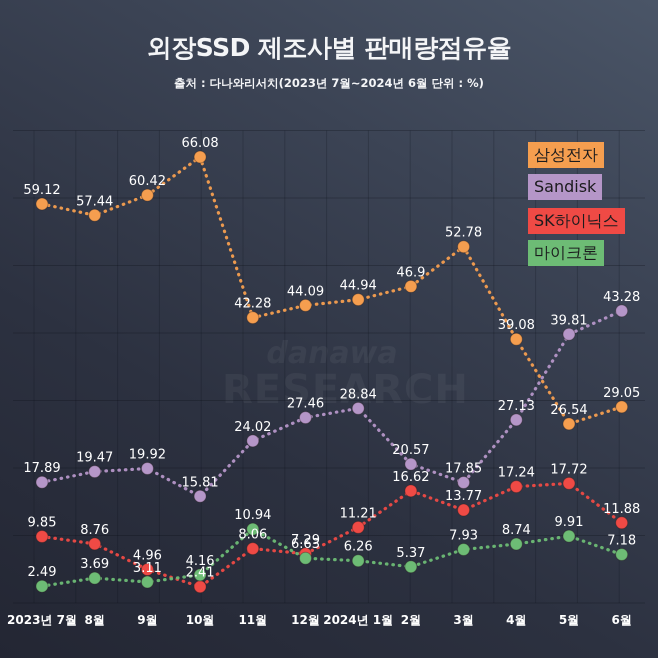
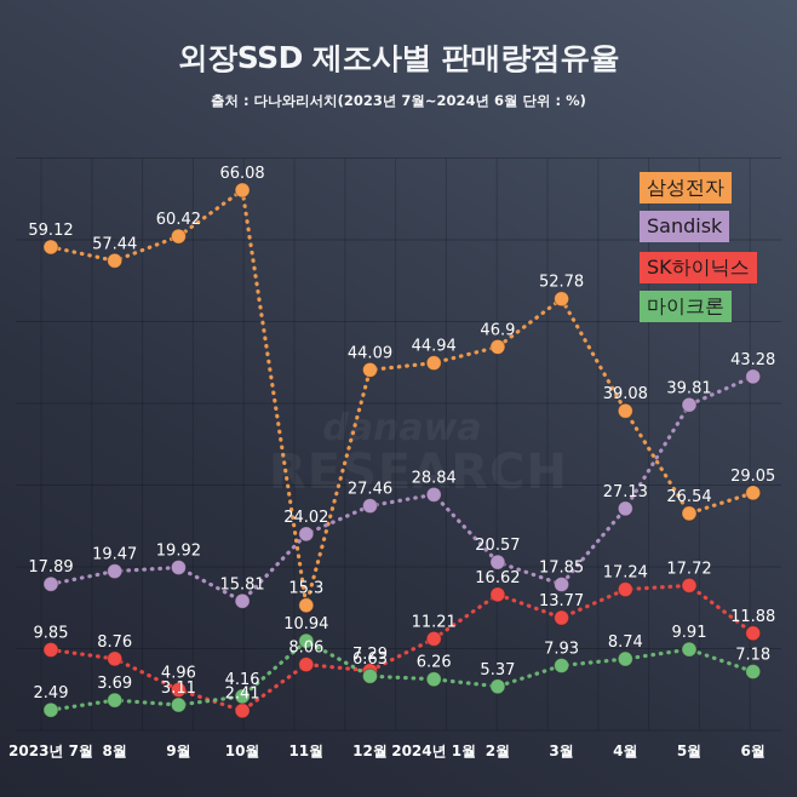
삼성전자/11월: 42.28 -> 15.3
